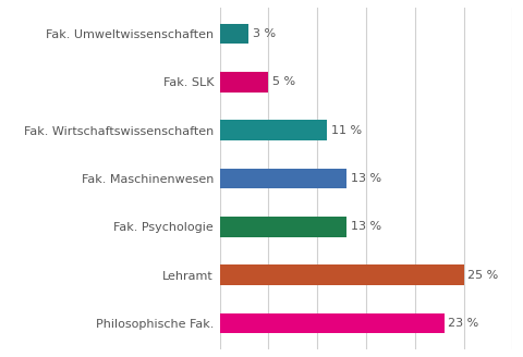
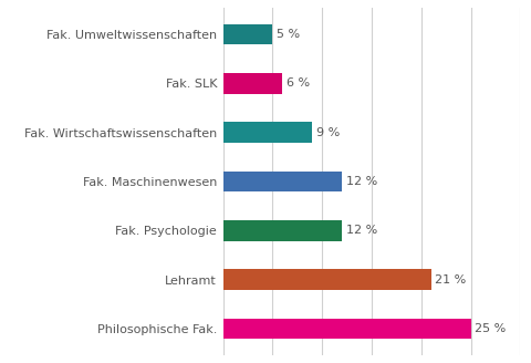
Fak. Umweltwissenschaften: 3 -> 5
Fak. SLK: 5 -> 6
Fak. Wirtschaftswissenschaften: 11 -> 9
Fak. Maschinenwesen: 13 -> 12
Fak. Psychologie: 13 -> 12
Lehramt: 25 -> 21
Philosophische Fak.: 23 -> 25
